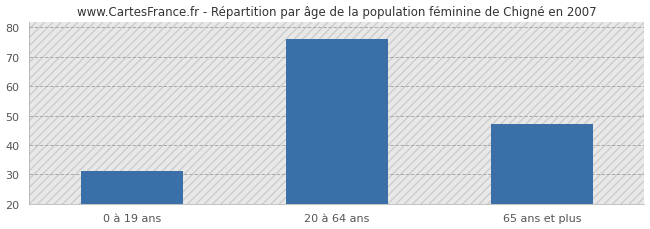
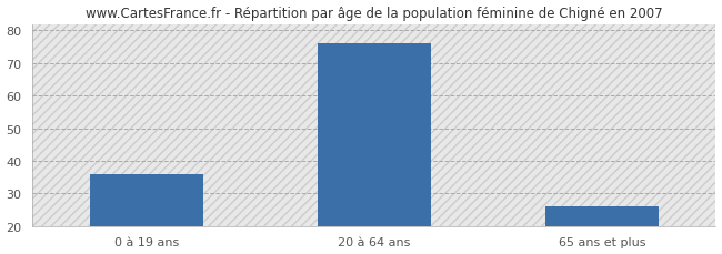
0 à 19 ans: 31 -> 36
65 ans et plus: 47 -> 26
